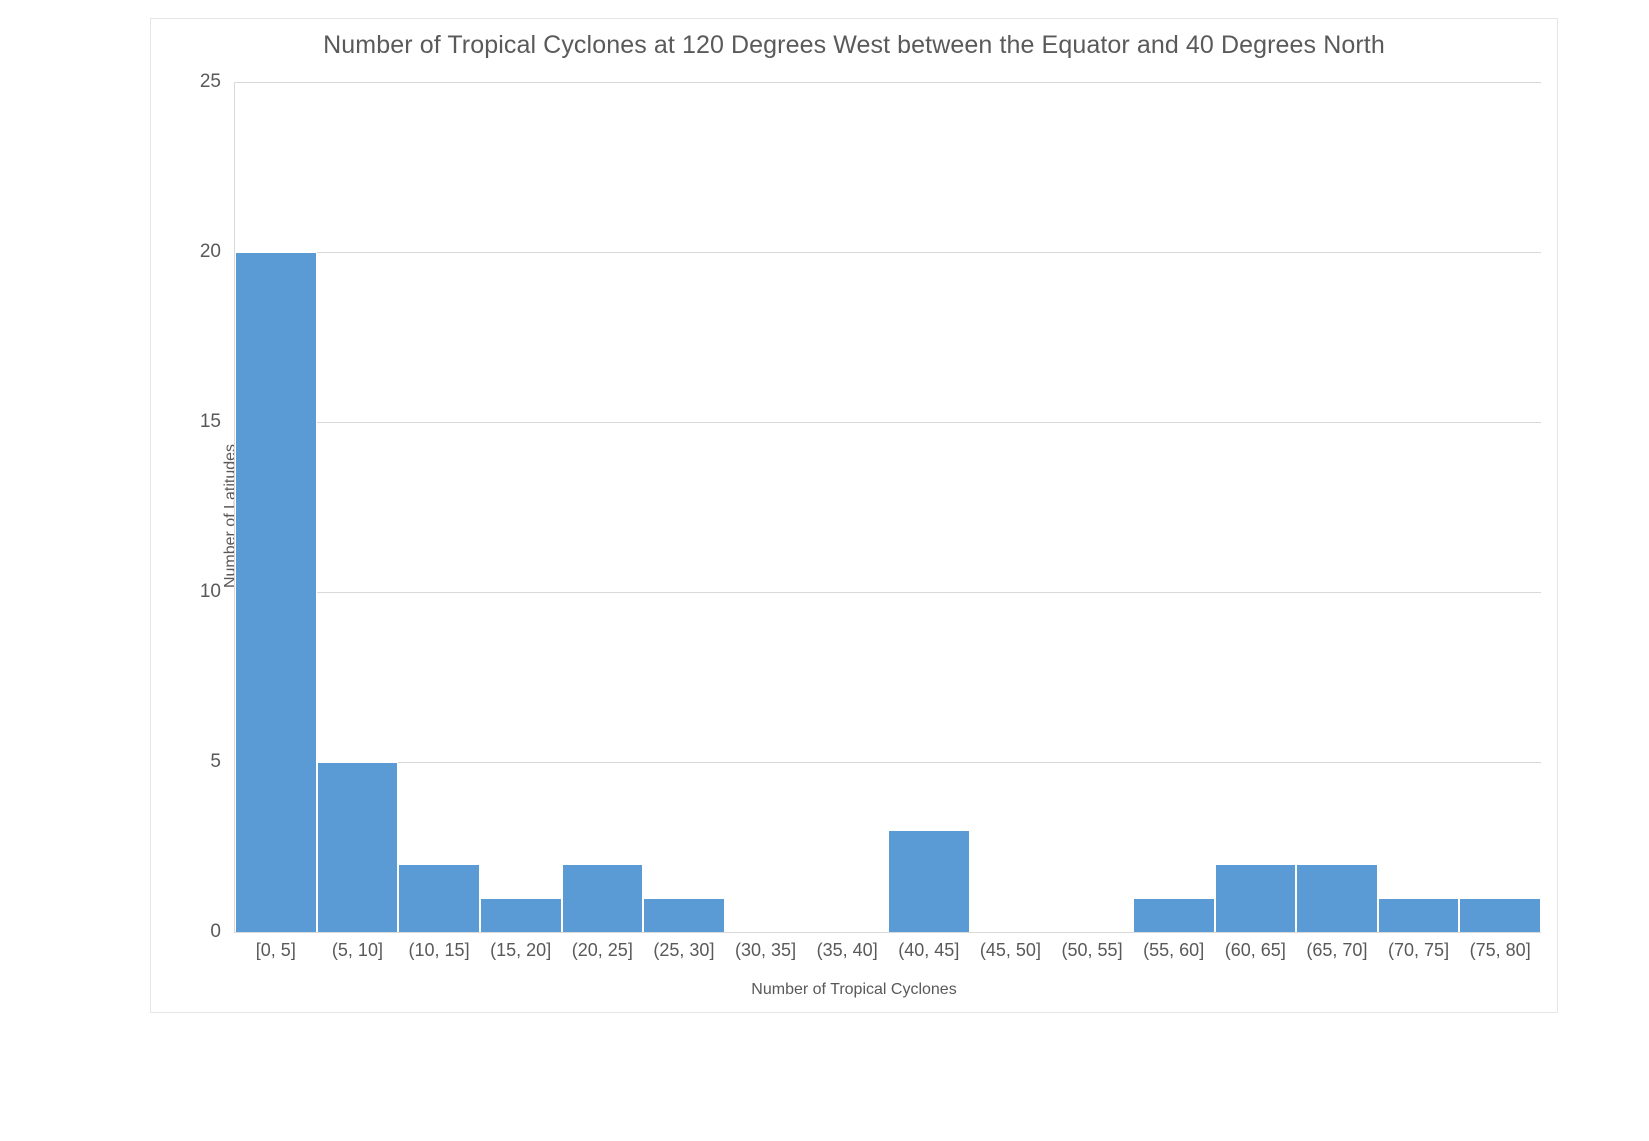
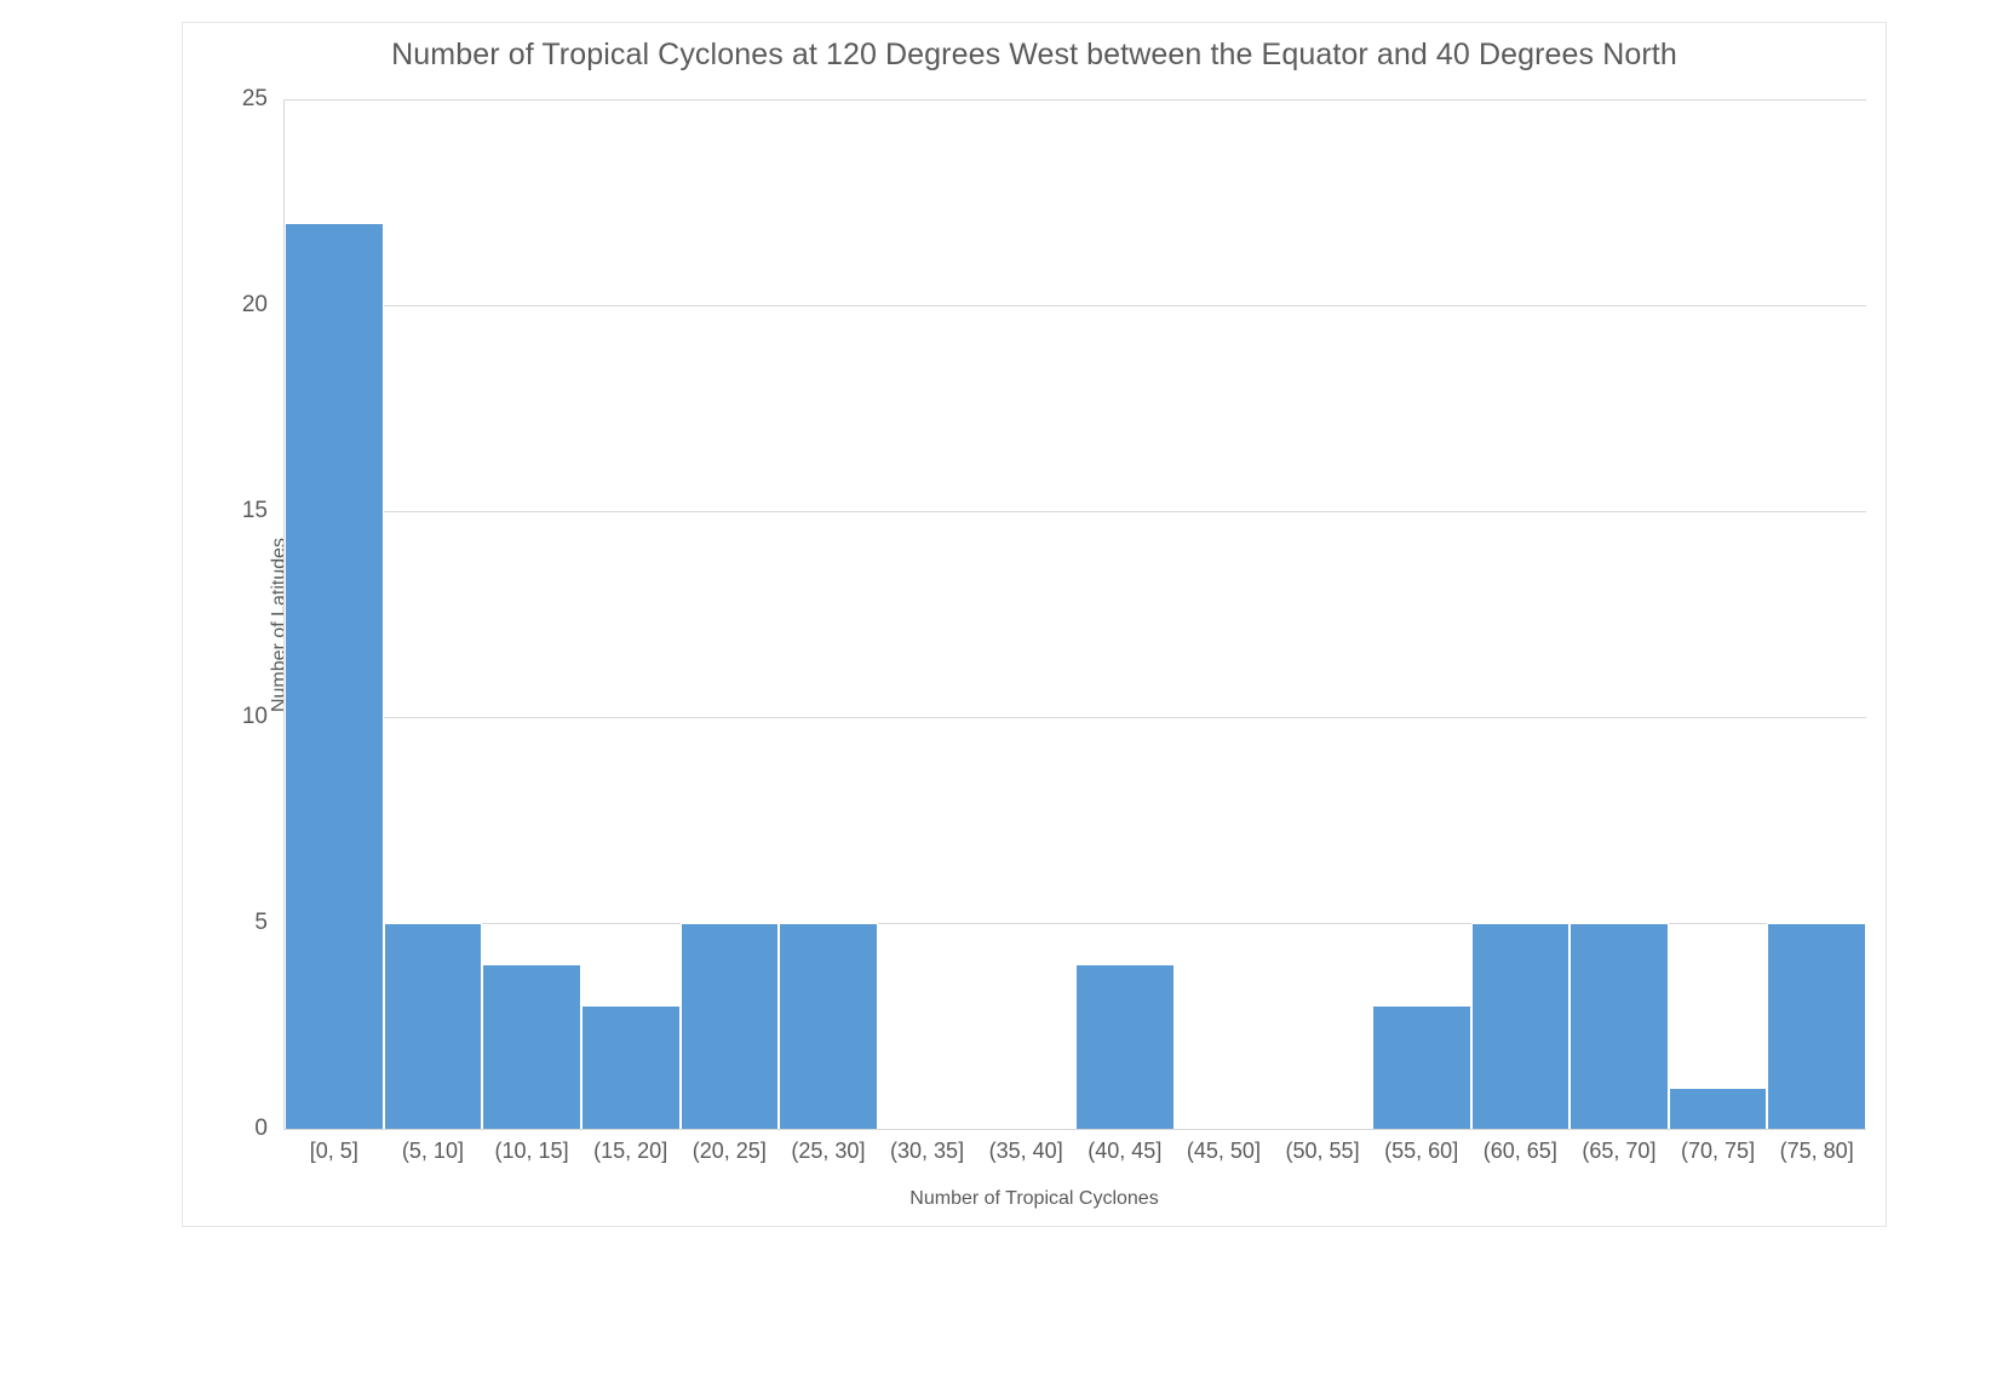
[0, 5]: 20 -> 22
(10, 15]: 2 -> 4
(15, 20]: 1 -> 3
(20, 25]: 2 -> 5
(25, 30]: 1 -> 5
(40, 45]: 3 -> 4
(55, 60]: 1 -> 3
(60, 65]: 2 -> 5
(65, 70]: 2 -> 5
(75, 80]: 1 -> 5
